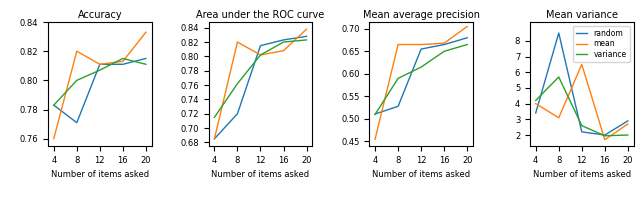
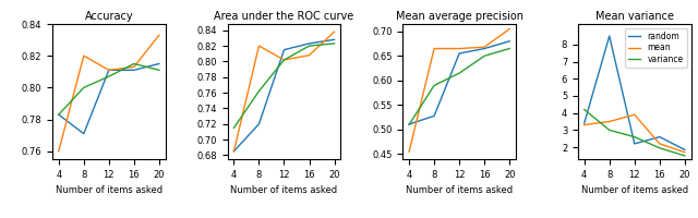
Mean variance/mean/4: 4.0 -> 3.3
Mean variance/mean/8: 3.1 -> 3.5
Mean variance/variance/8: 5.7 -> 3.0
Mean variance/mean/12: 6.5 -> 3.9
Mean variance/random/16: 2.0 -> 2.6
Mean variance/mean/16: 1.7 -> 2.2
Mean variance/random/20: 2.9 -> 1.9
Mean variance/mean/20: 2.7 -> 1.7
Mean variance/variance/20: 2.0 -> 1.5
